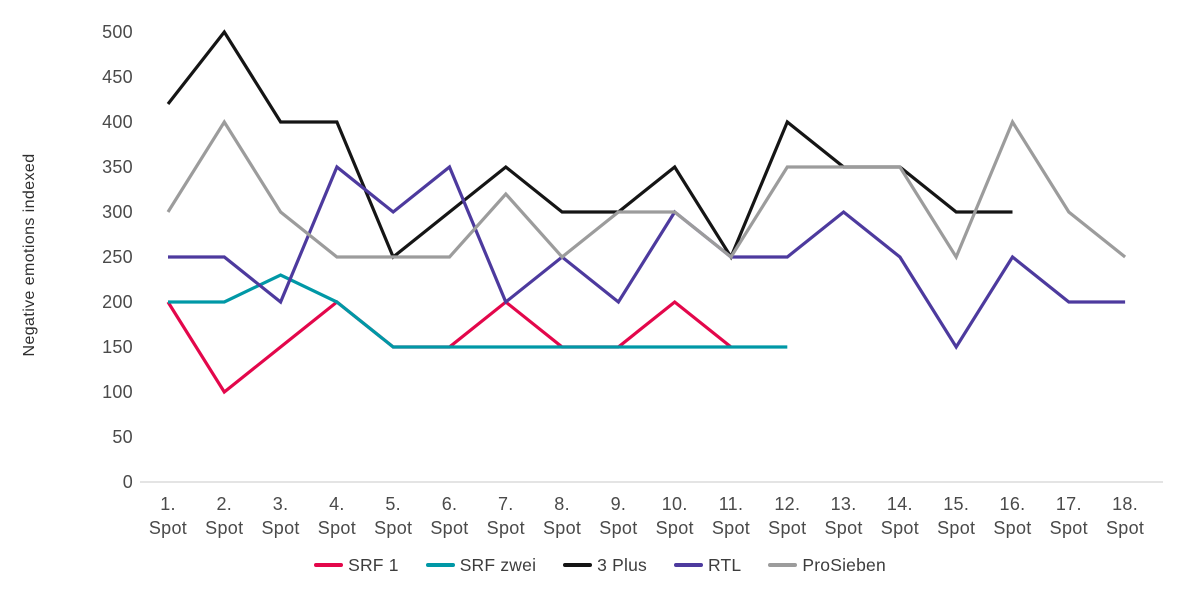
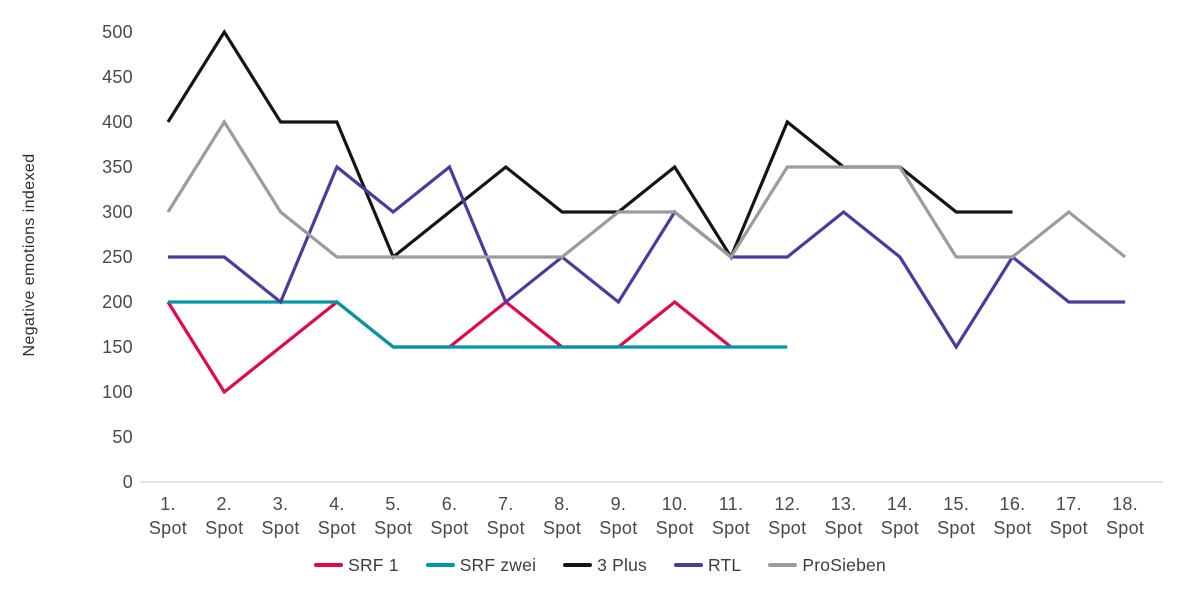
3 Plus/1. Spot: 420 -> 400
SRF zwei/3. Spot: 230 -> 200
ProSieben/7. Spot: 320 -> 250
ProSieben/16. Spot: 400 -> 250
